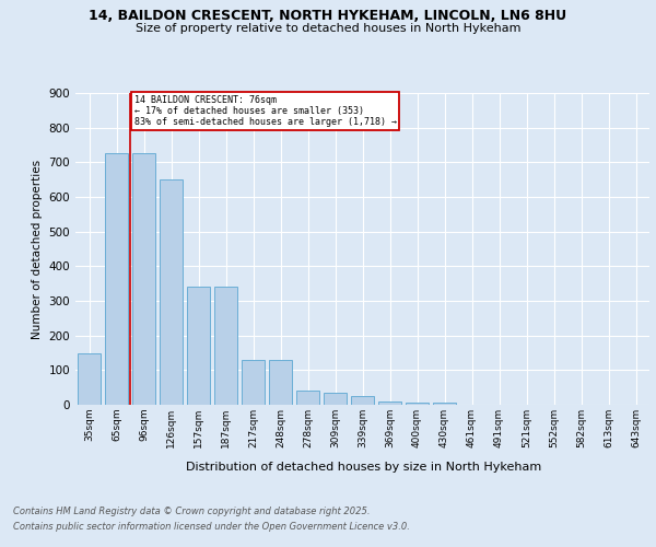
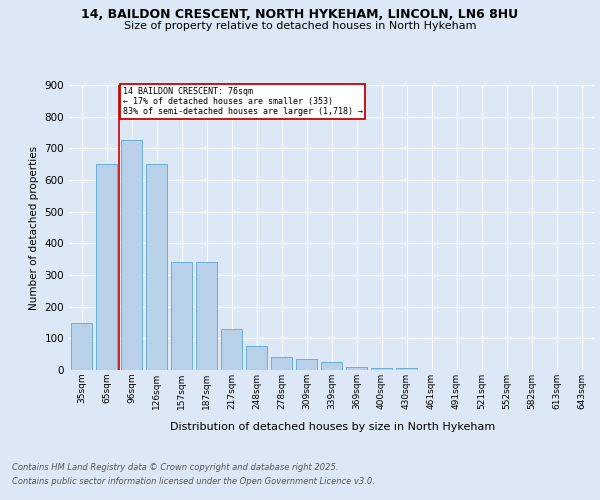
65sqm: 725 -> 650
248sqm: 130 -> 75
